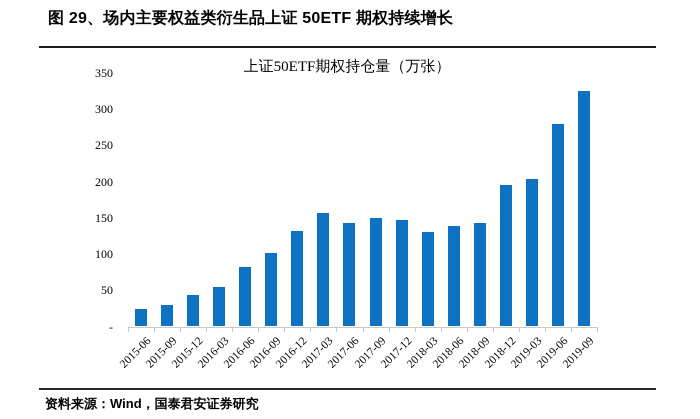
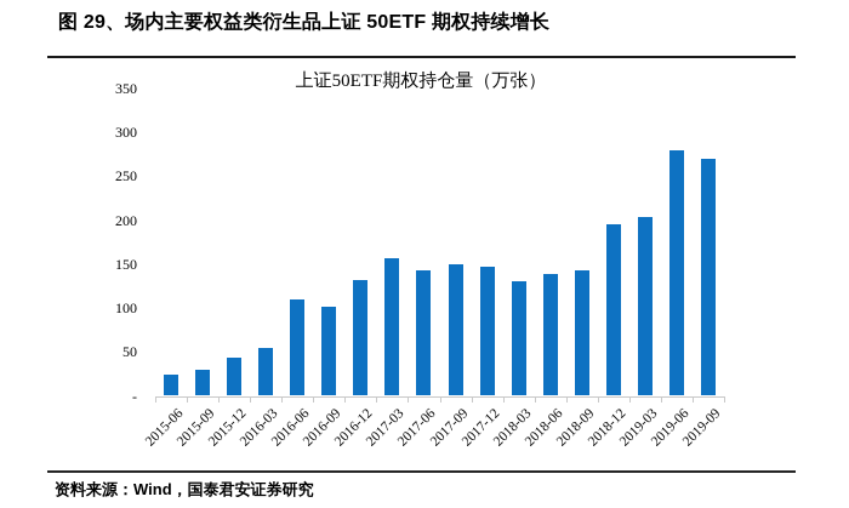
2016-06: 80 -> 110
2019-09: 320 -> 270
